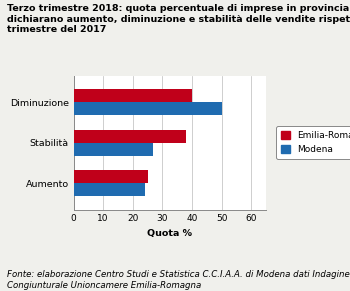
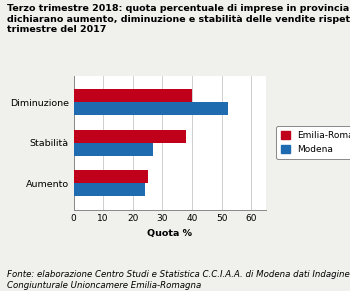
Modena/Diminuzione: 50 -> 52
